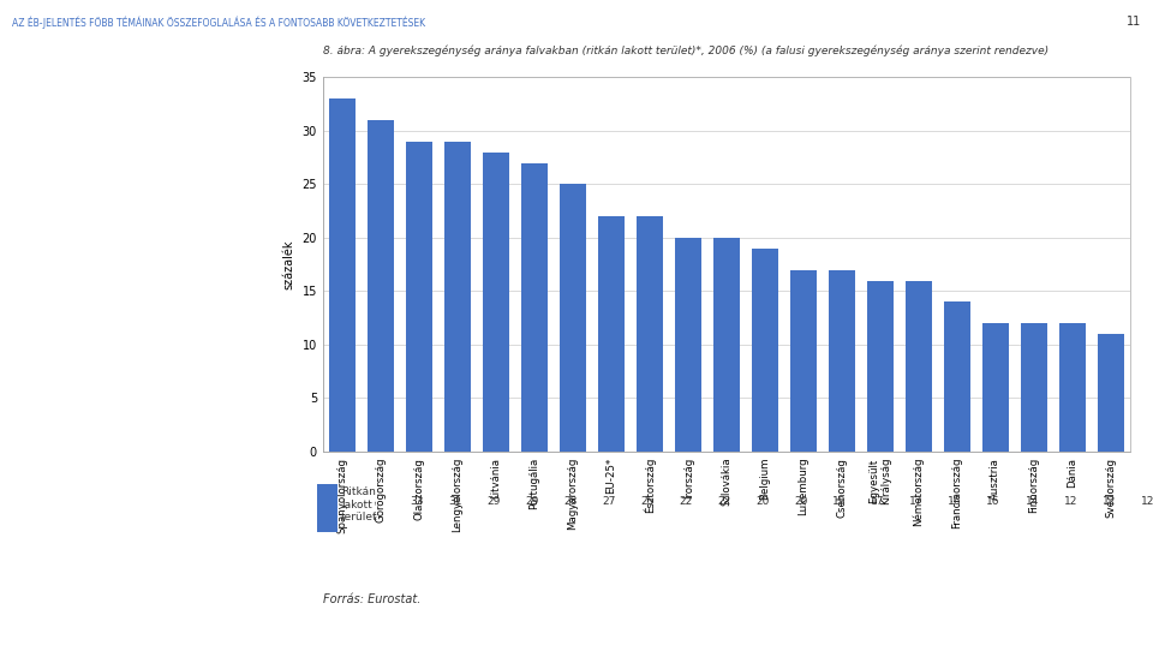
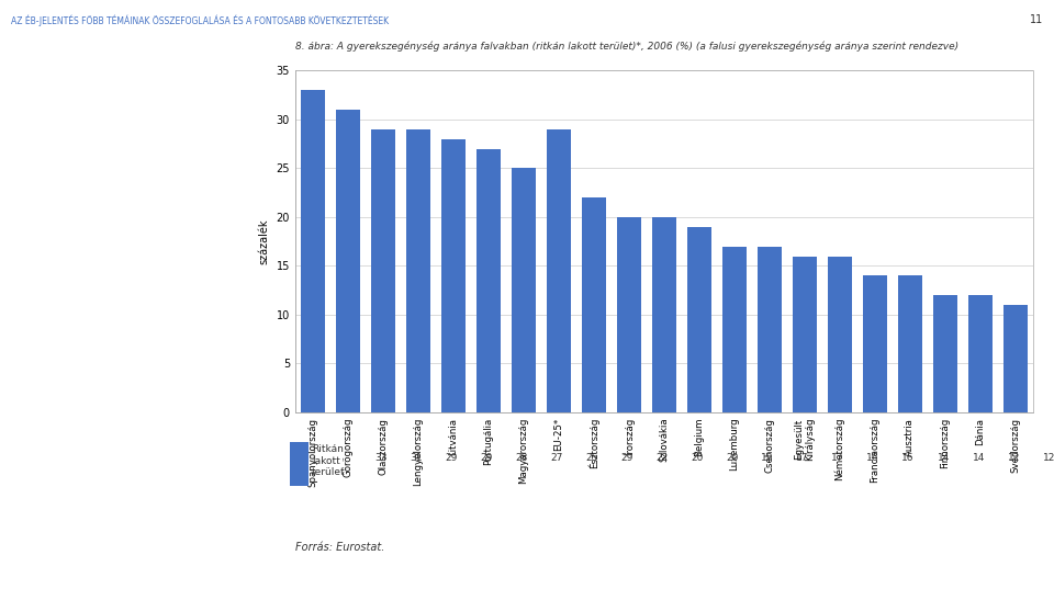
EU-25*: 22 -> 29
Ausztria: 12 -> 14
